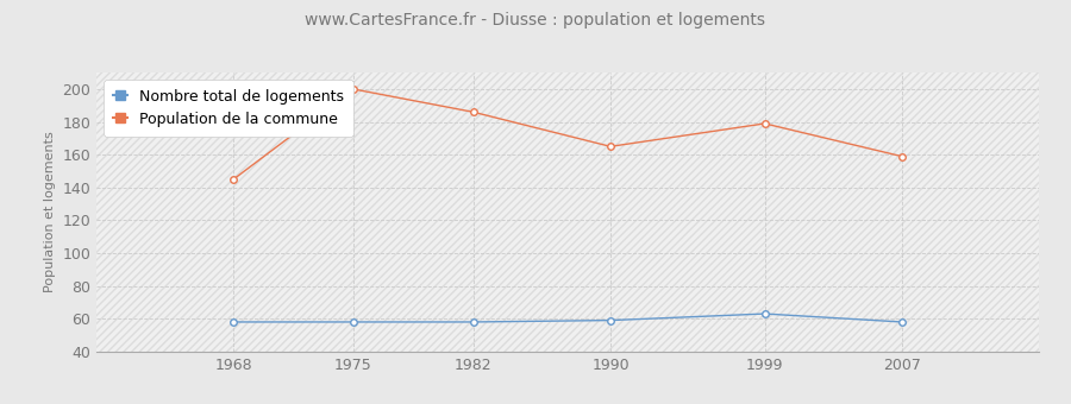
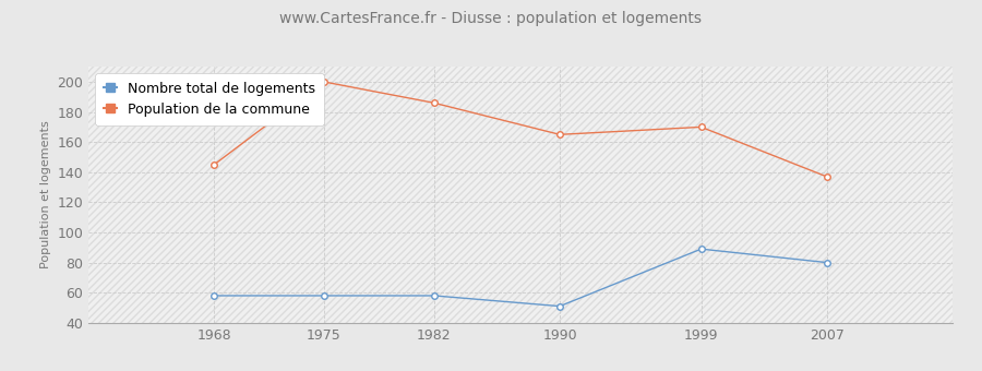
Nombre total de logements/1990: 59 -> 51
Nombre total de logements/1999: 63 -> 89
Population de la commune/1999: 179 -> 170
Nombre total de logements/2007: 58 -> 80
Population de la commune/2007: 159 -> 137
